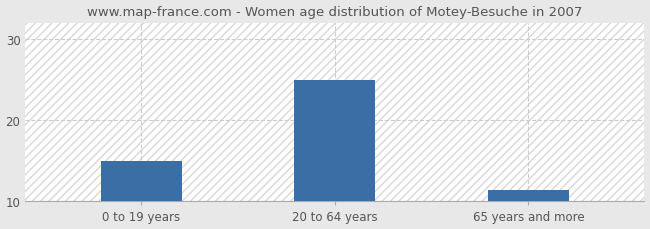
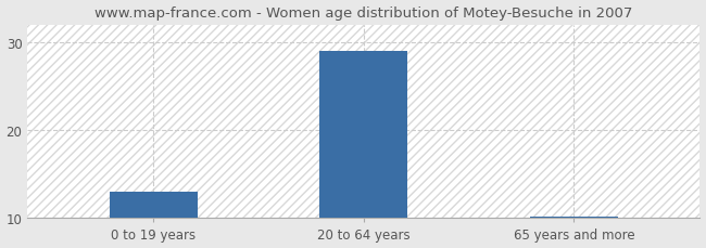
0 to 19 years: 15.0 -> 13.0
20 to 64 years: 25.0 -> 29.0
65 years and more: 11.4 -> 10.2
